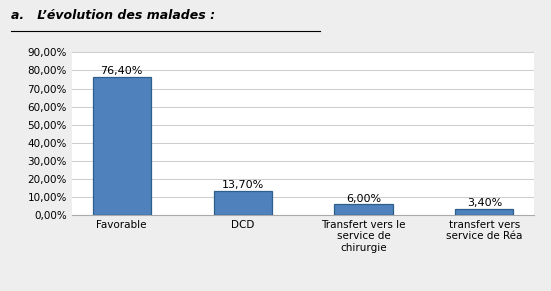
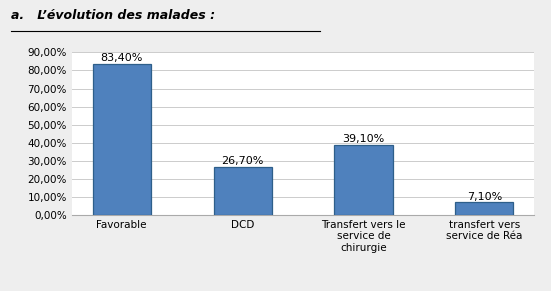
Favorable: 76,40% -> 83,40%
DCD: 13,70% -> 26,70%
Transfert vers le service de chirurgie: 6,00% -> 39,10%
transfert vers service de Réa: 3,40% -> 7,10%
